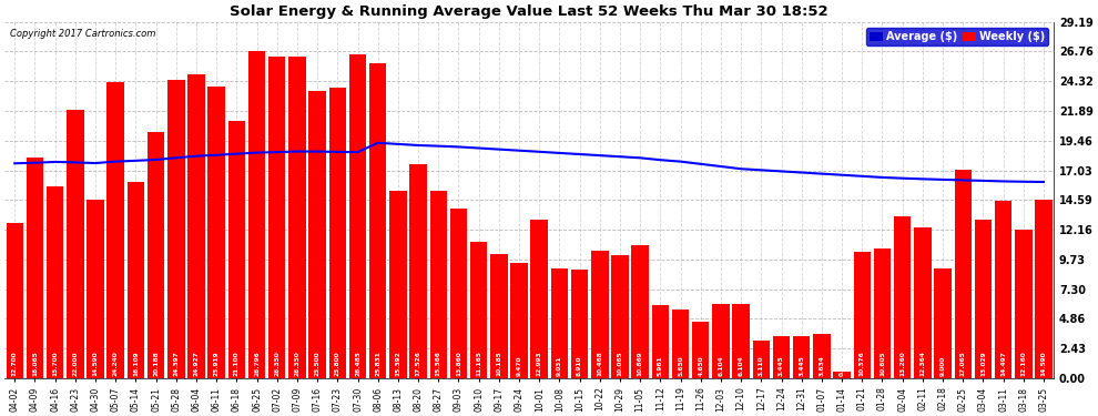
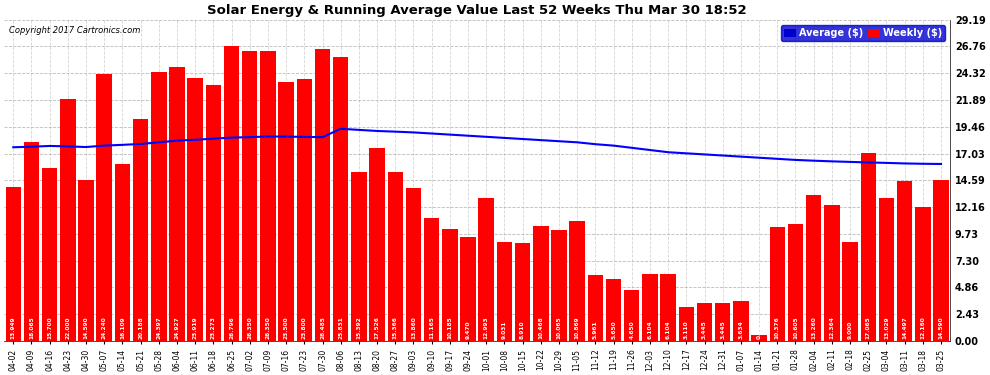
Weekly ($)/04-02: 12.7 -> 13.9
Weekly ($)/06-18: 21.1 -> 23.3
